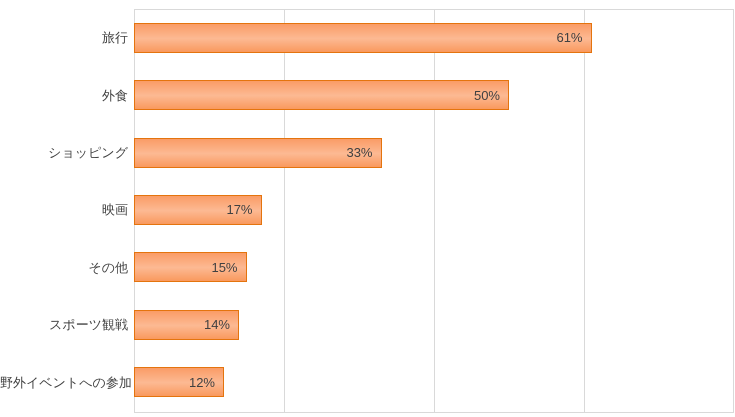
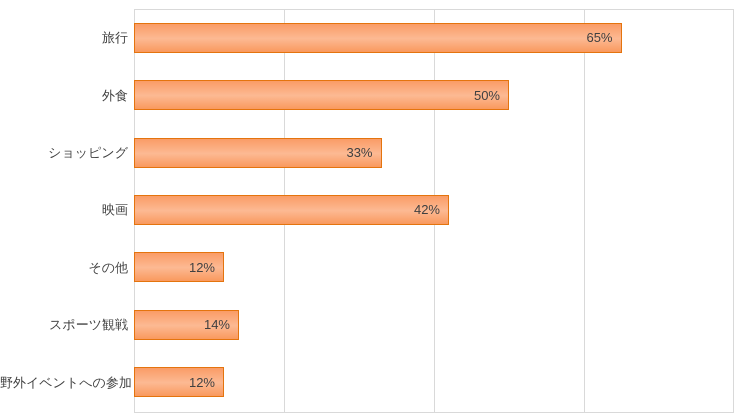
旅行: 61% -> 65%
映画: 17% -> 42%
その他: 15% -> 12%
